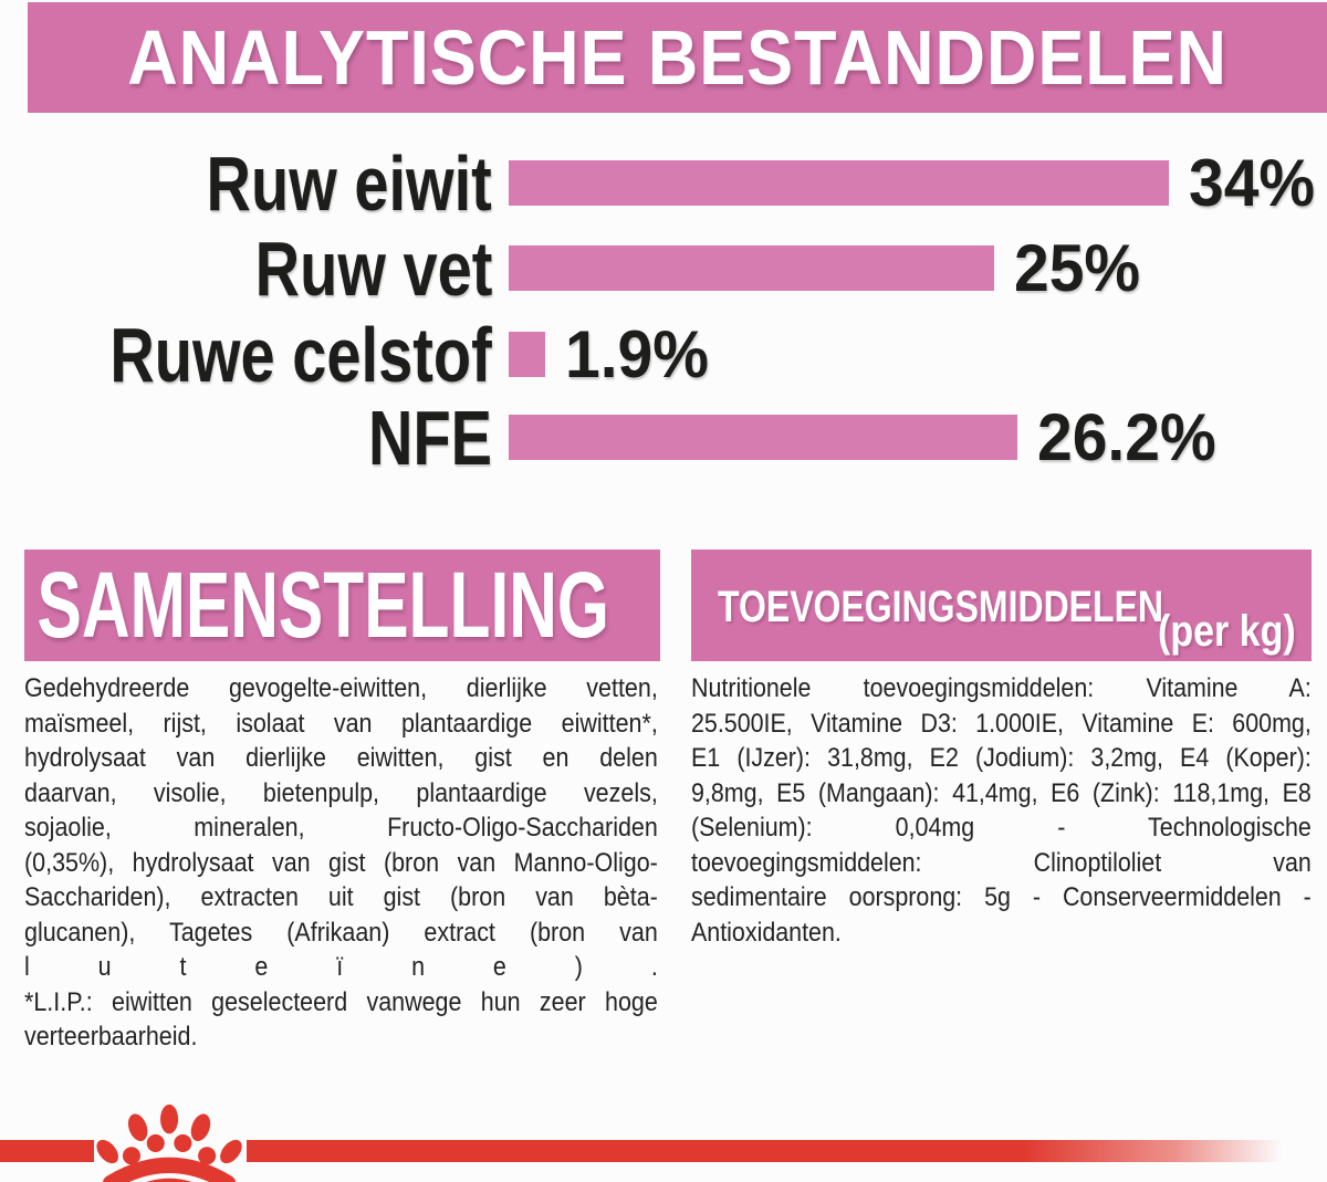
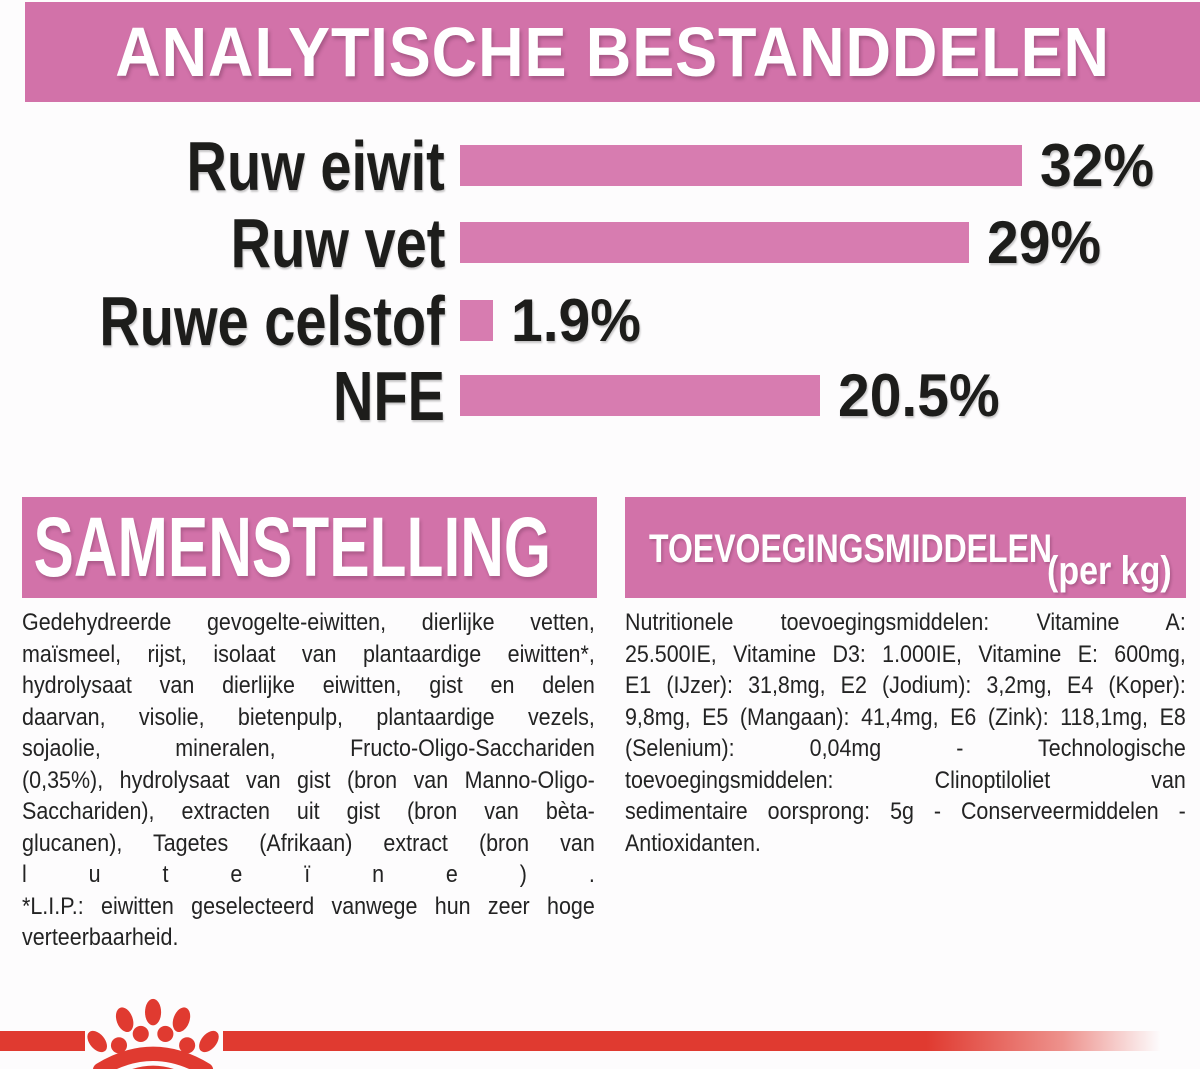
Ruw eiwit: 34% -> 32%
Ruw vet: 25% -> 29%
NFE: 26.2% -> 20.5%
